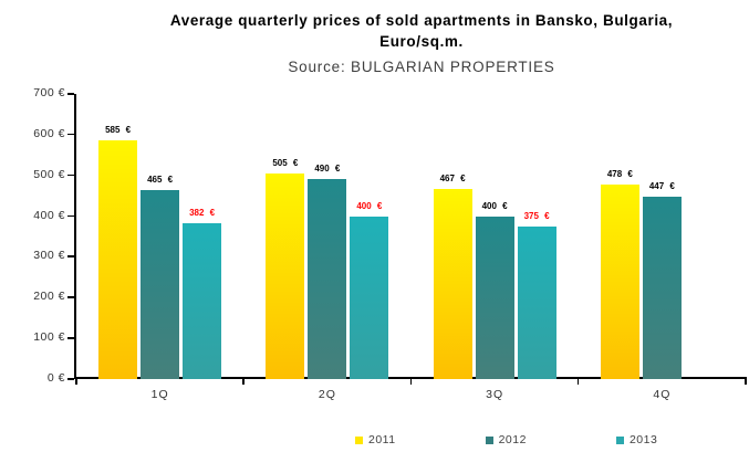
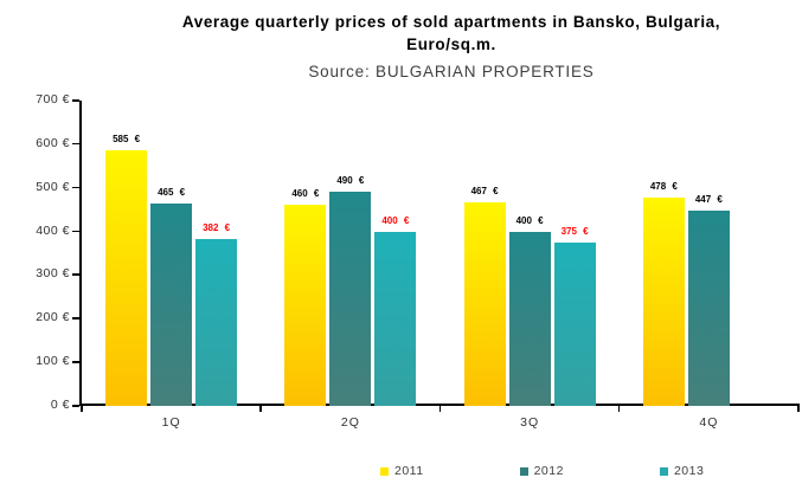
2011/2Q: 505 -> 460
